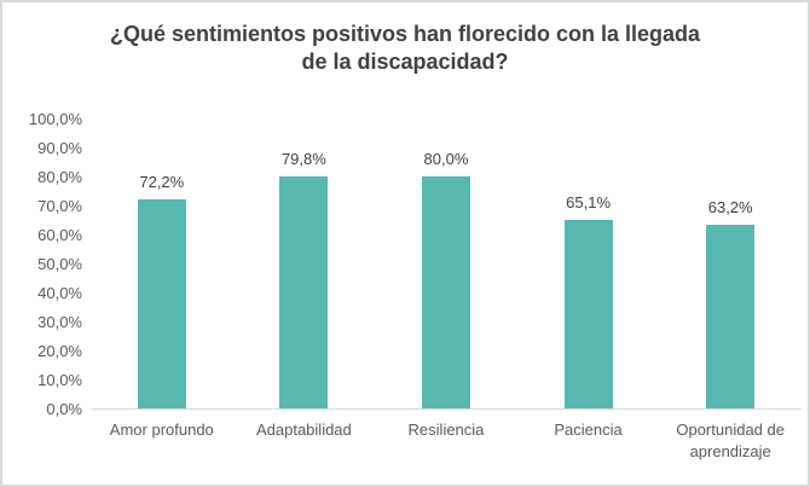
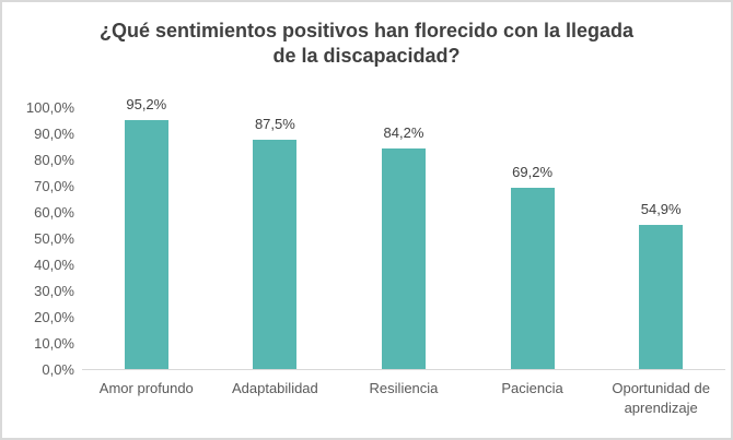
Amor profundo: 72,2% -> 95,2%
Adaptabilidad: 79,8% -> 87,5%
Resiliencia: 80,0% -> 84,2%
Paciencia: 65,1% -> 69,2%
Oportunidad de aprendizaje: 63,2% -> 54,9%
